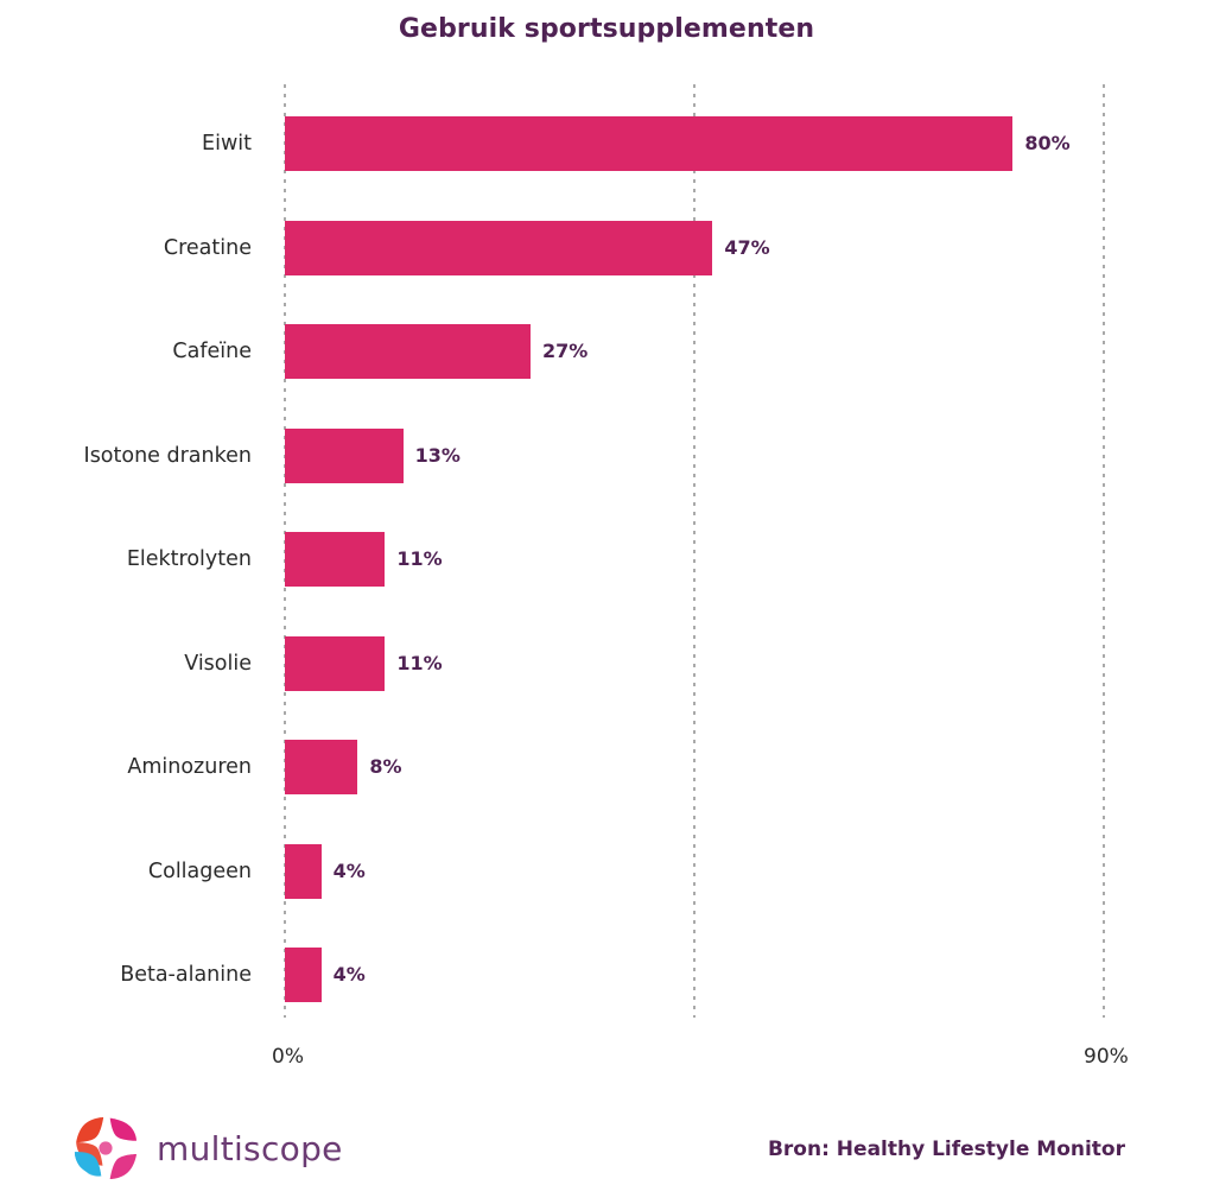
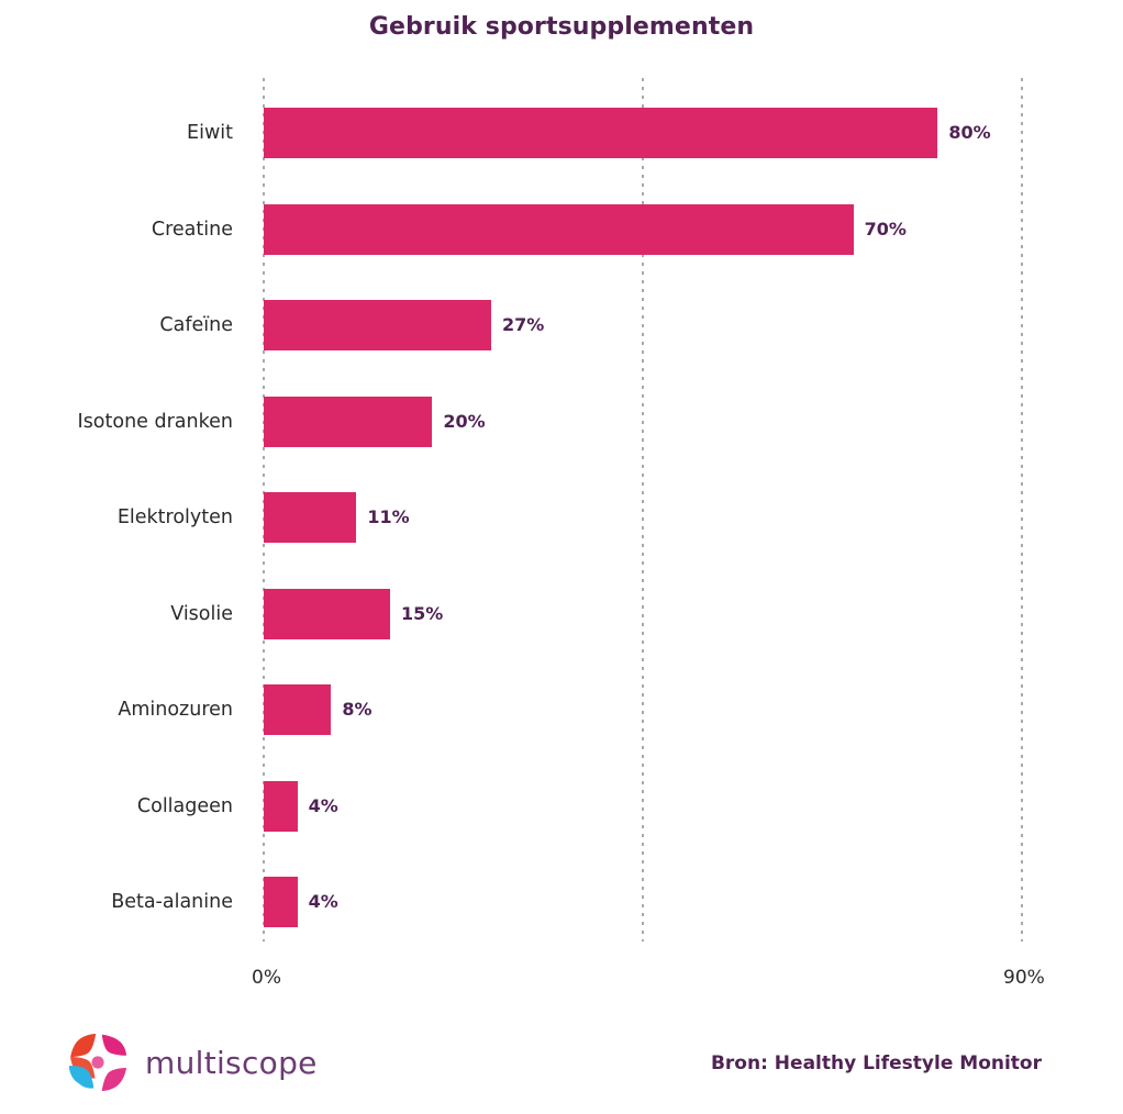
Creatine: 47% -> 70%
Isotone dranken: 13% -> 20%
Visolie: 11% -> 15%
